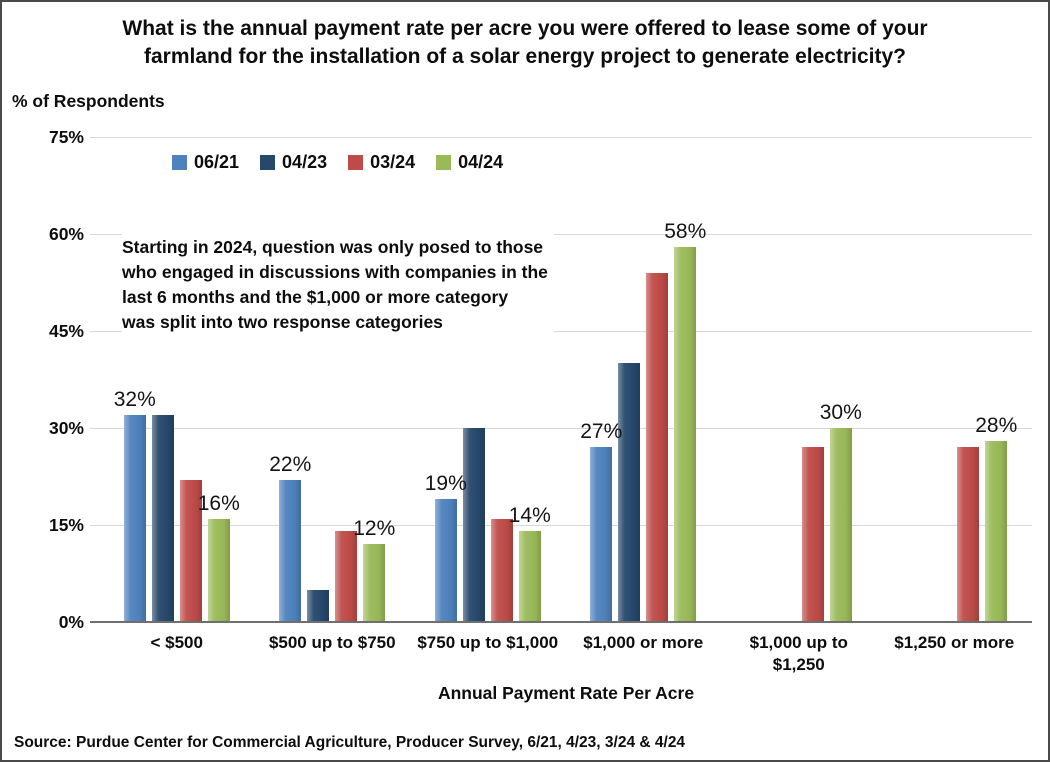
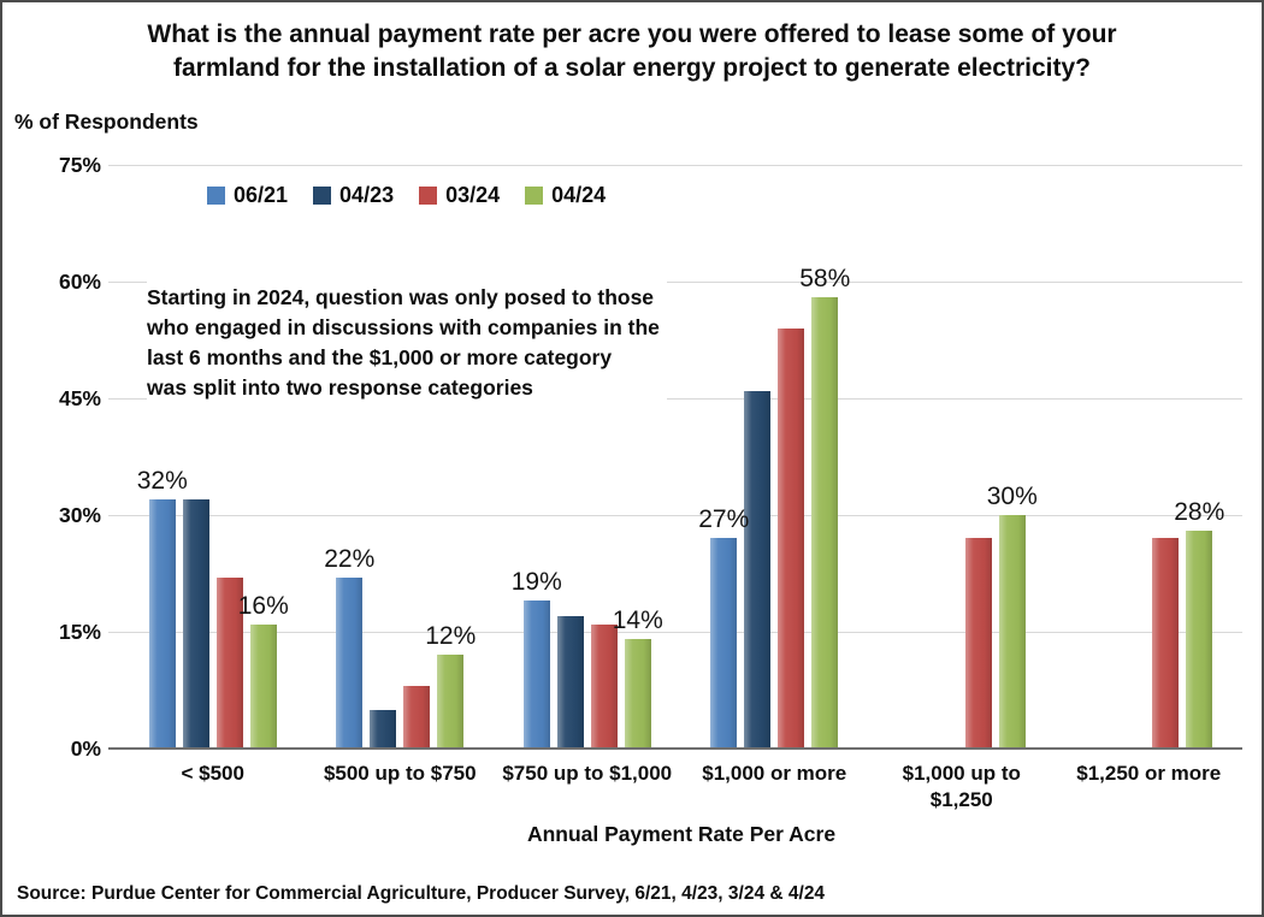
03/24/$500 up to $750: 14% -> 8%
04/23/$750 up to $1,000: 30% -> 17%
04/23/$1,000 or more: 40% -> 46%
